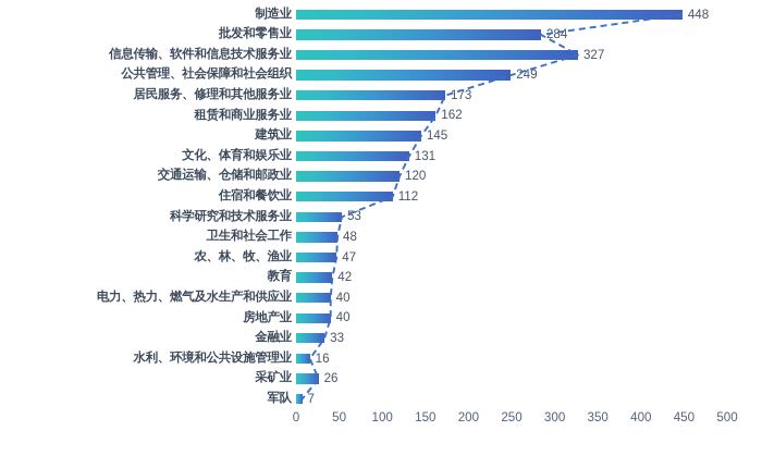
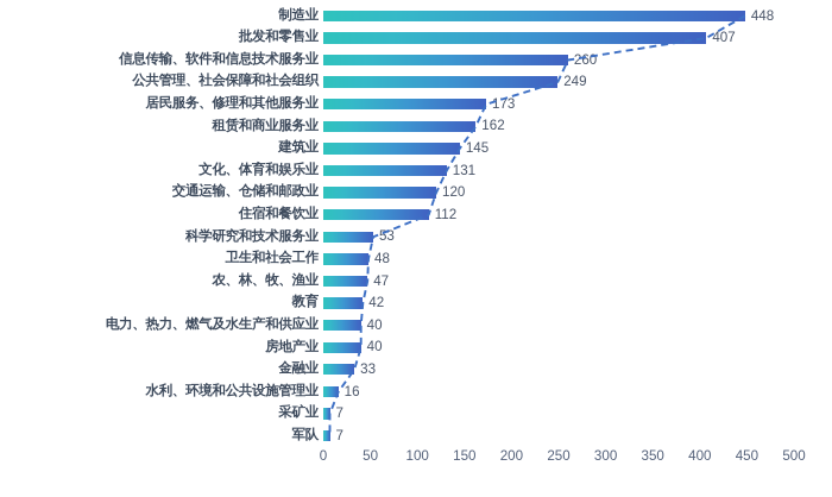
批发和零售业: 284 -> 407
信息传输、软件和信息技术服务业: 327 -> 260
采矿业: 26 -> 7
